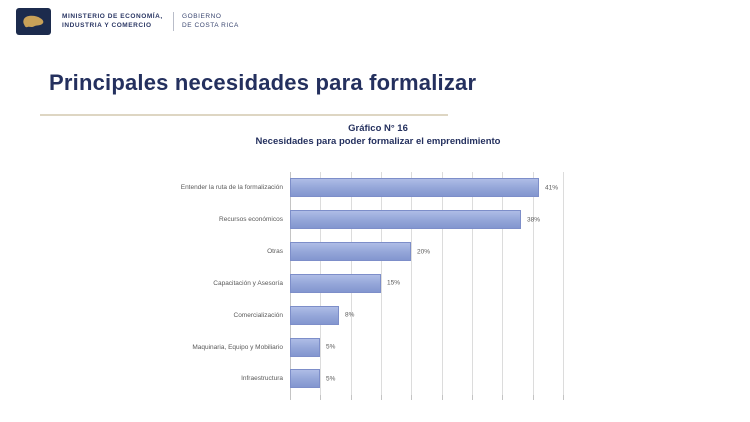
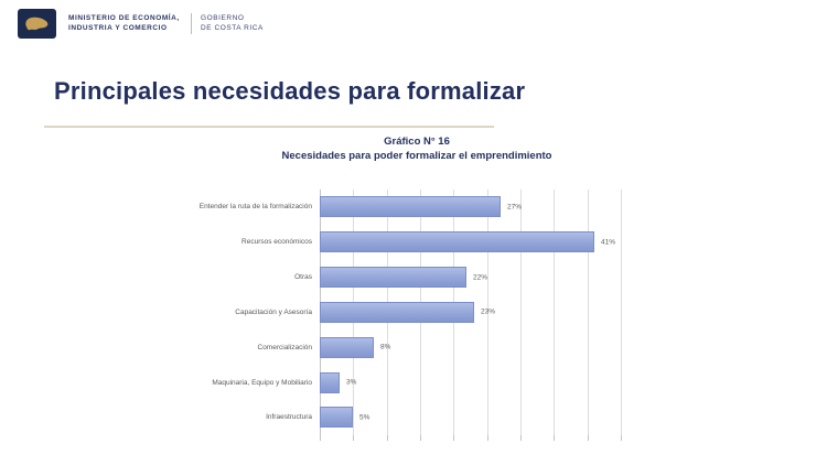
Entender la ruta de la formalización: 41% -> 27%
Recursos económicos: 38% -> 41%
Otras: 20% -> 22%
Capacitación y Asesoría: 15% -> 23%
Maquinaria, Equipo y Mobiliario: 5% -> 3%
